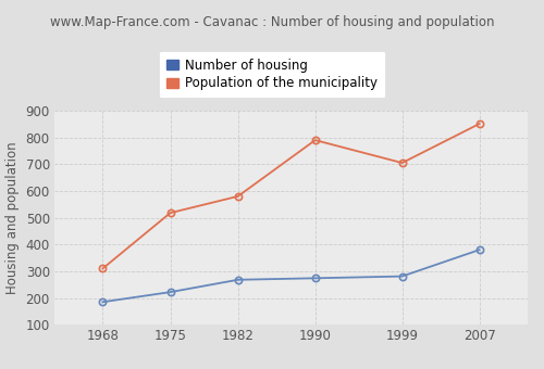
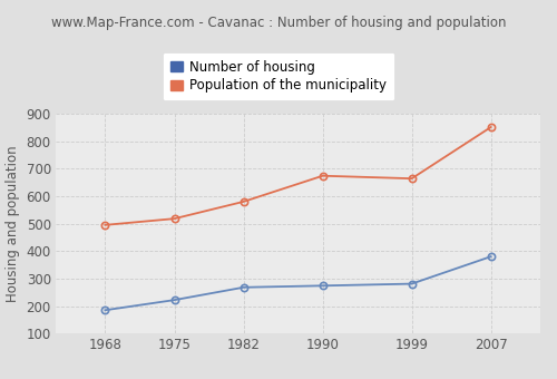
Population of the municipality/1968: 310 -> 495
Population of the municipality/1990: 790 -> 674
Population of the municipality/1999: 705 -> 664
